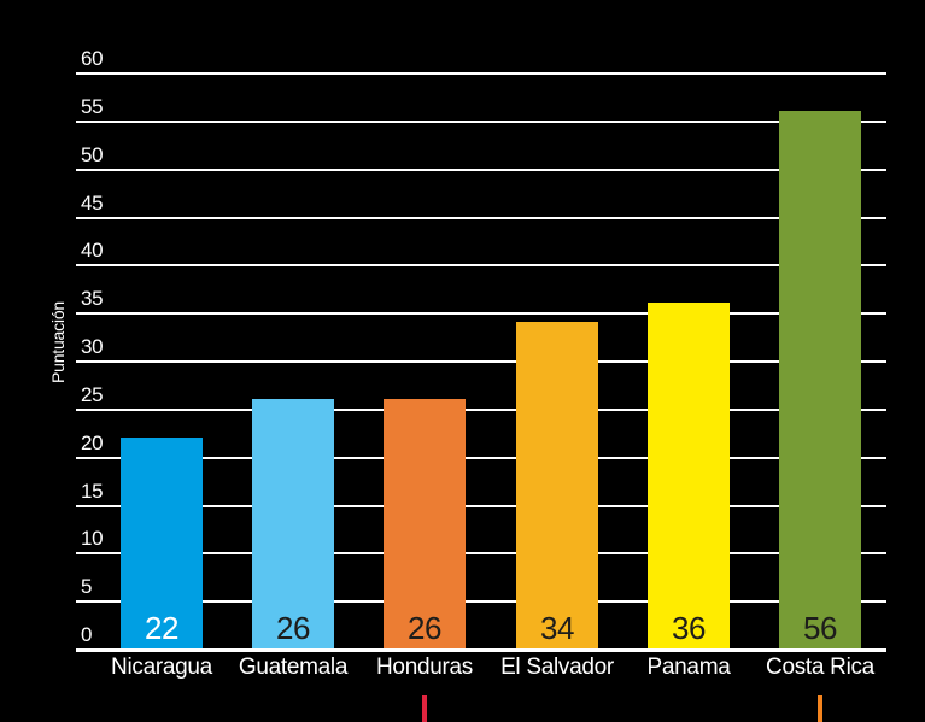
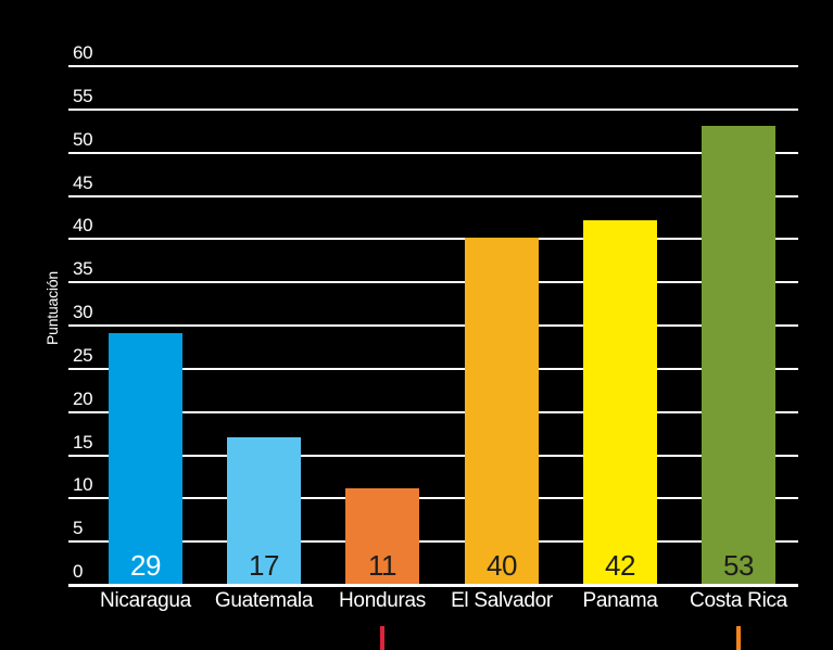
Nicaragua: 22 -> 29
Guatemala: 26 -> 17
Honduras: 26 -> 11
El Salvador: 34 -> 40
Panama: 36 -> 42
Costa Rica: 56 -> 53
